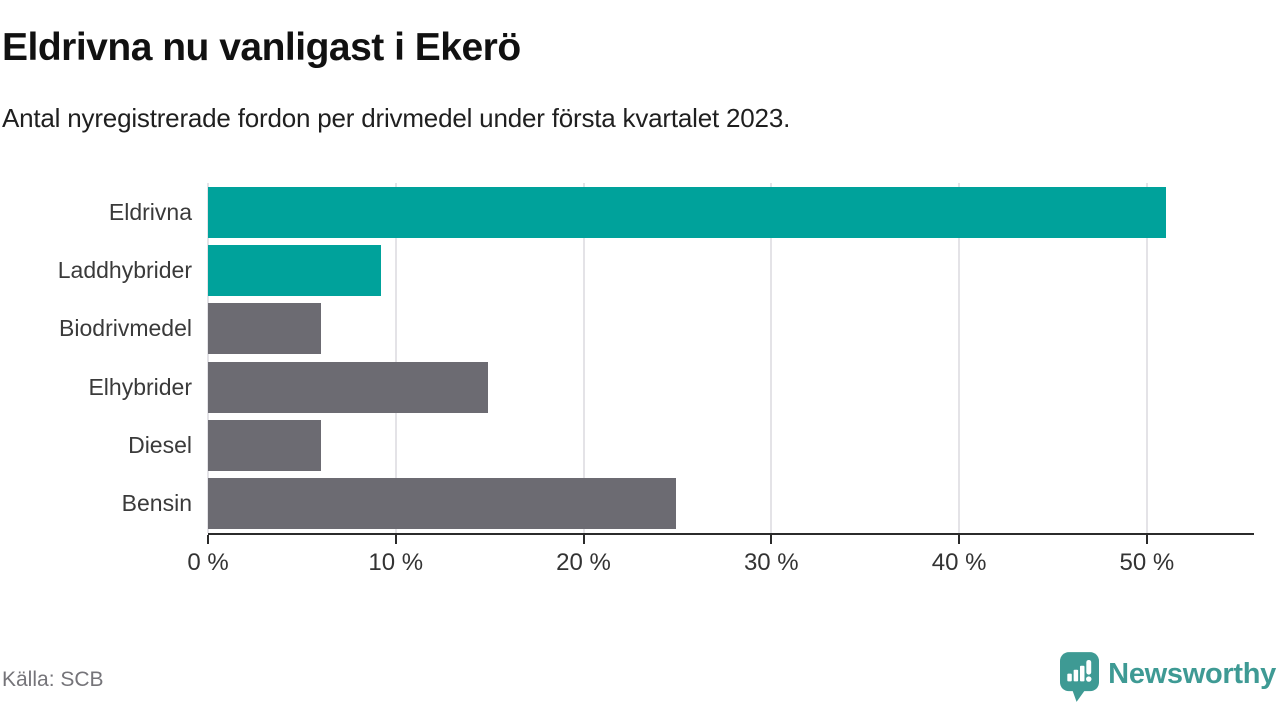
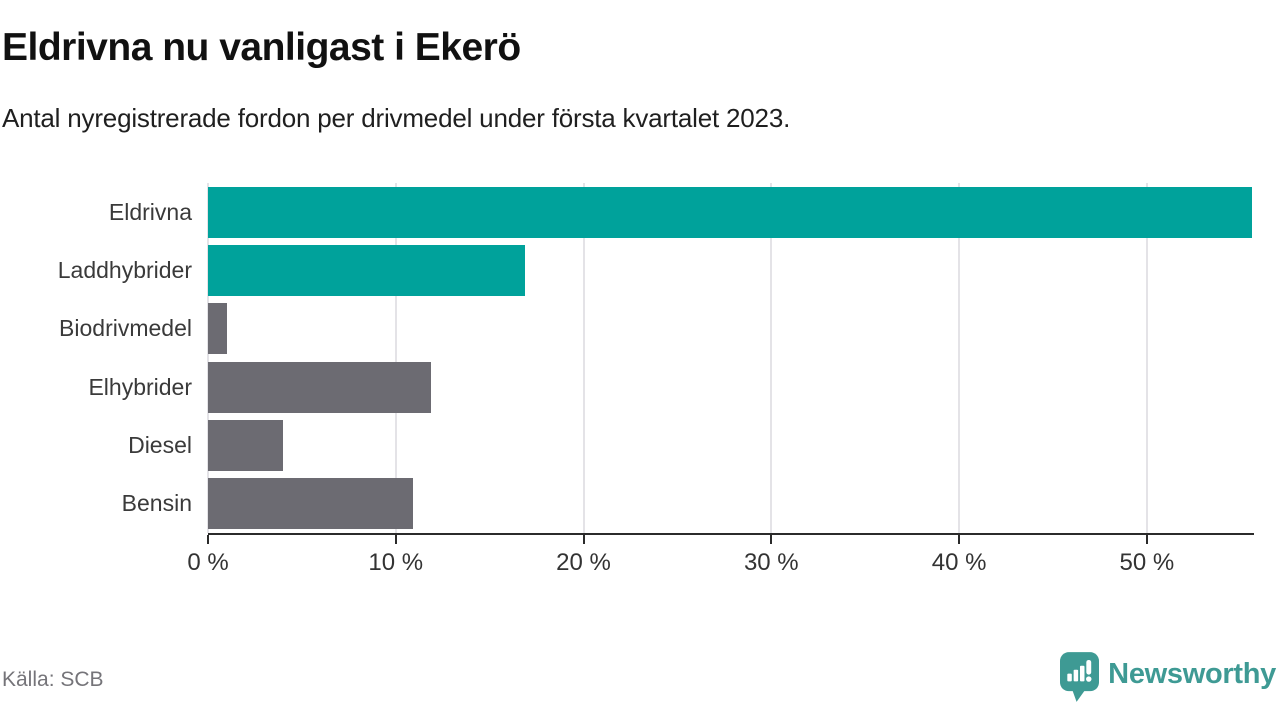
Eldrivna: 51.0% -> 55.6%
Laddhybrider: 9.2% -> 16.9%
Biodrivmedel: 6.0% -> 1.0%
Elhybrider: 14.9% -> 11.9%
Diesel: 6.0% -> 4.0%
Bensin: 24.9% -> 10.9%
